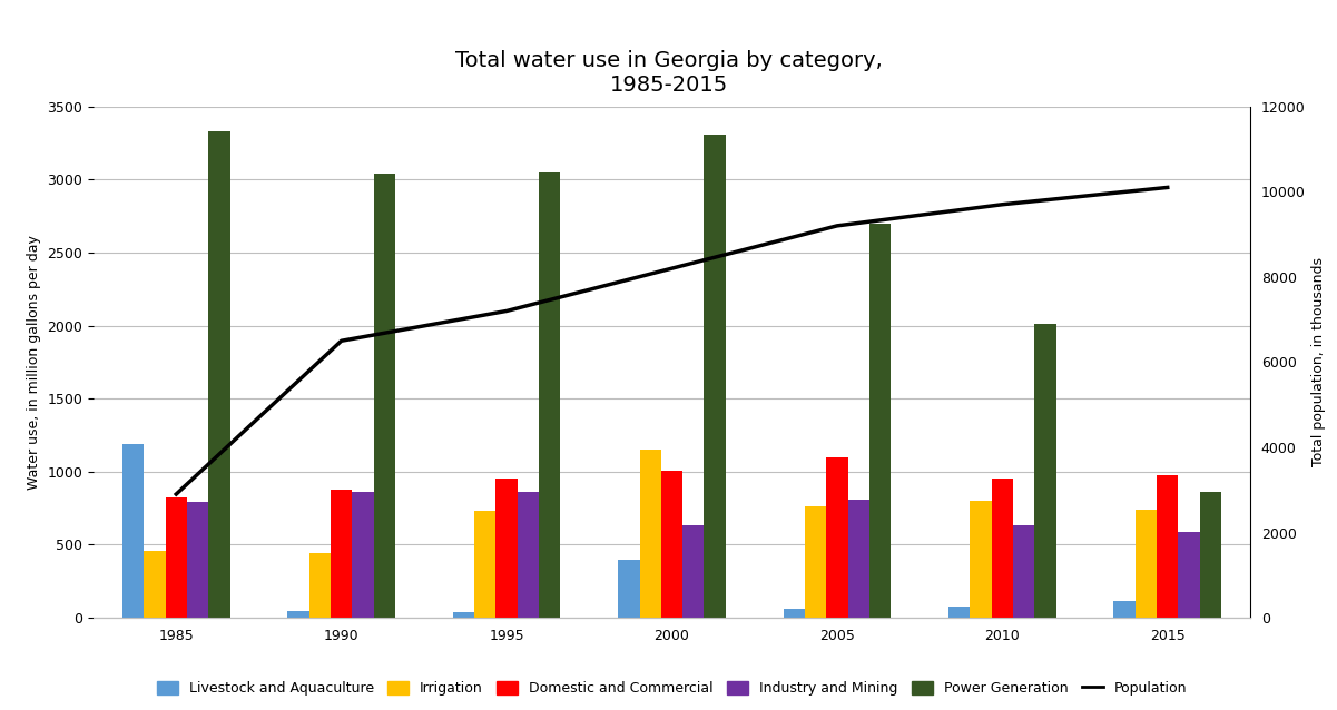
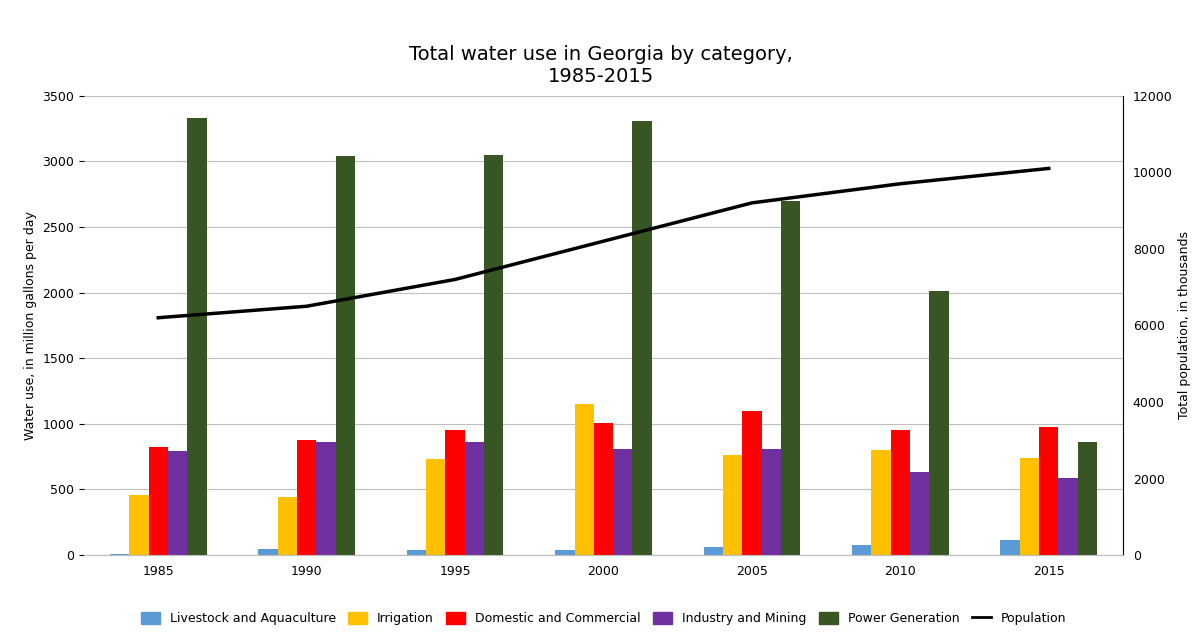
Livestock and Aquaculture/1985: 1190 -> 0
Population/1985: 2900 -> 6200
Livestock and Aquaculture/2000: 400 -> 40
Industry and Mining/2000: 630 -> 810
